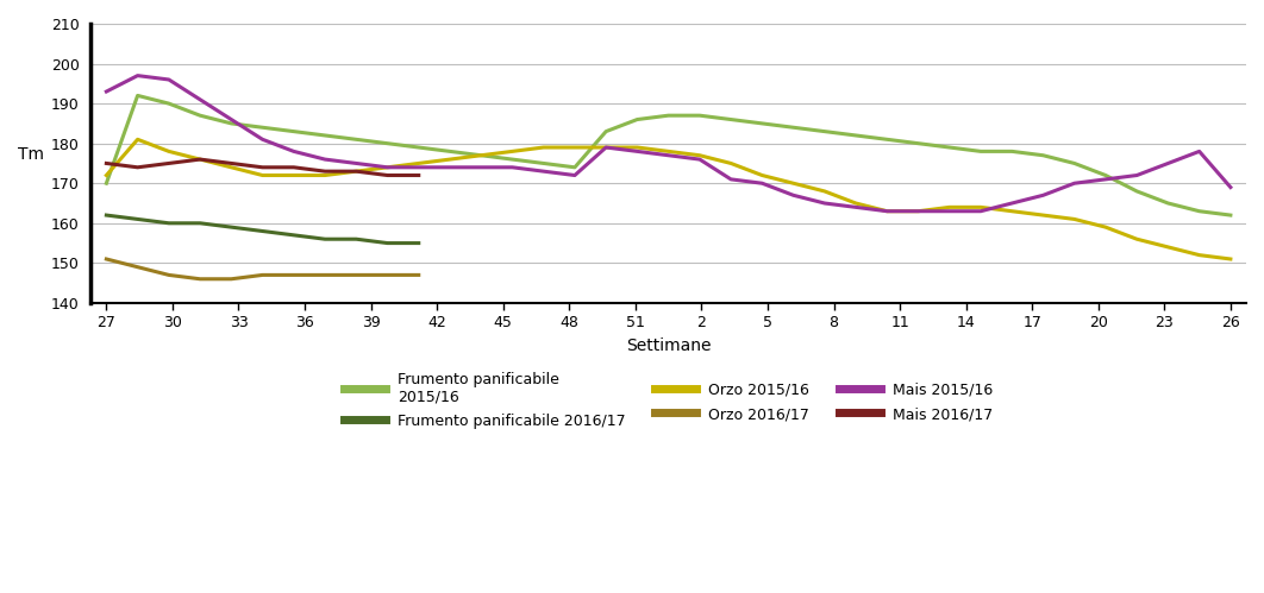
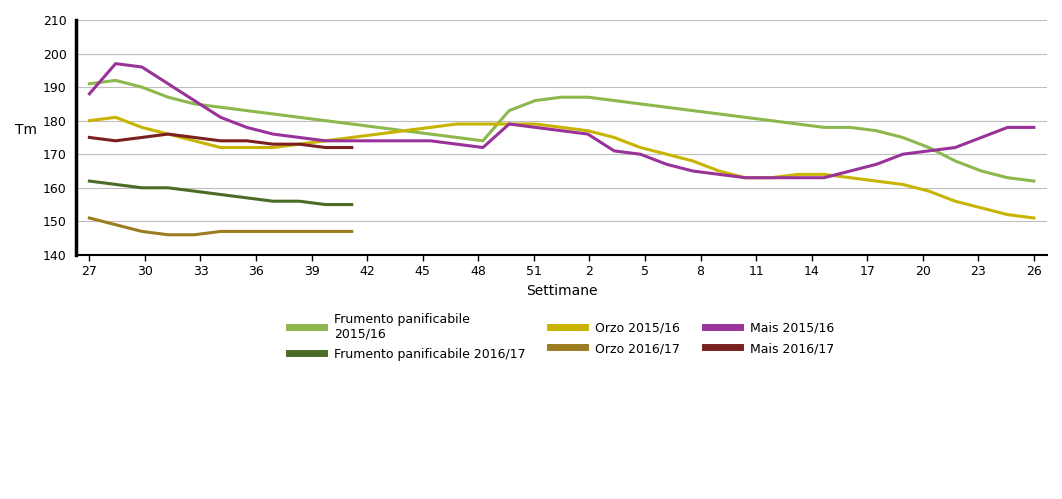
Frumento panificabile 2015/16/27: 170 -> 191
Orzo 2015/16/27: 172 -> 180
Mais 2015/16/27: 193 -> 188
Mais 2015/16/26: 169 -> 178
